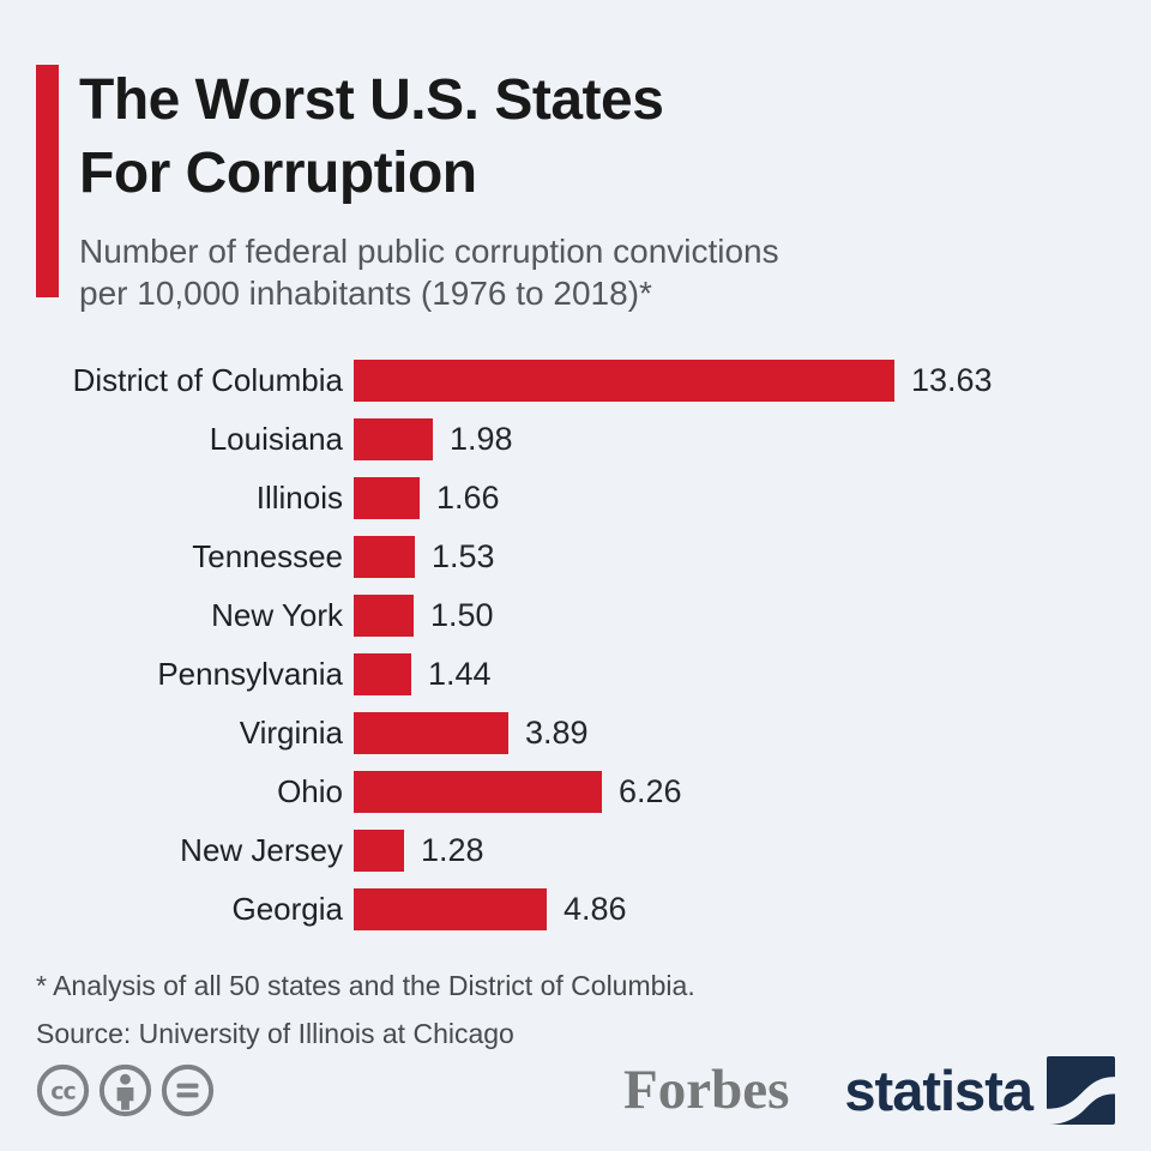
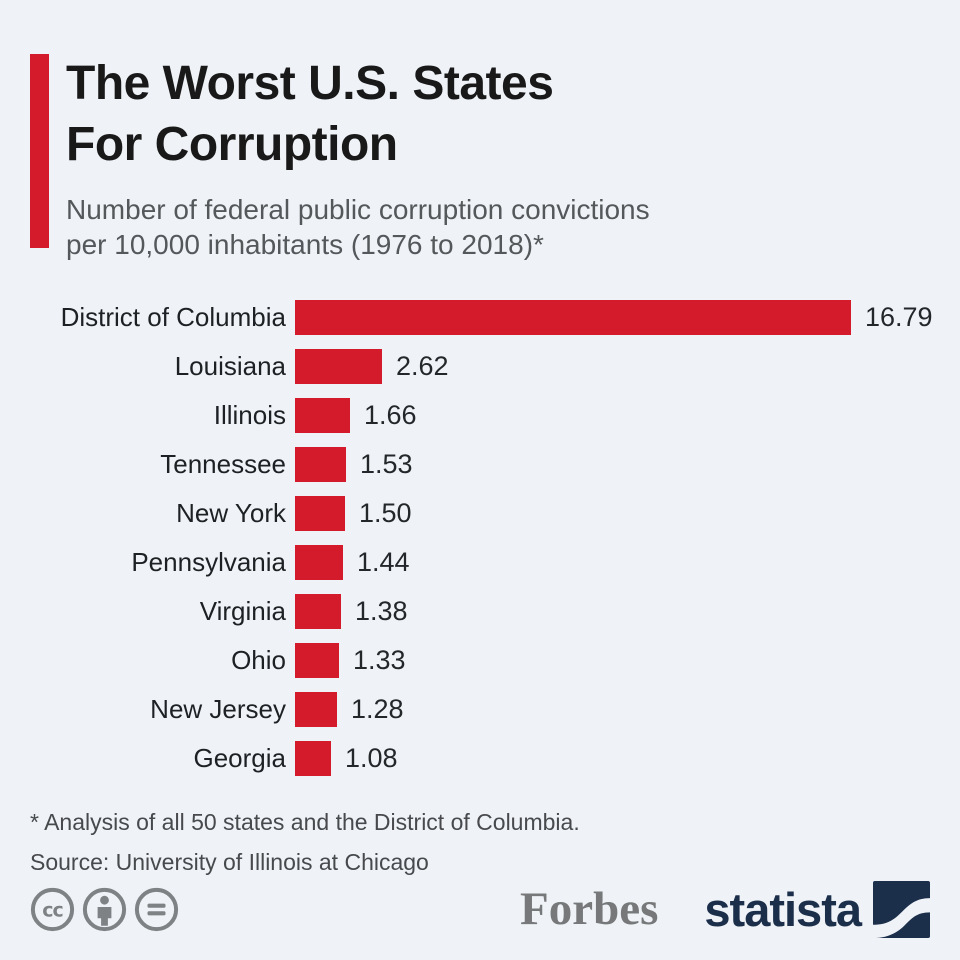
District of Columbia: 13.63 -> 16.79
Louisiana: 1.98 -> 2.62
Virginia: 3.89 -> 1.38
Ohio: 6.26 -> 1.33
Georgia: 4.86 -> 1.08
